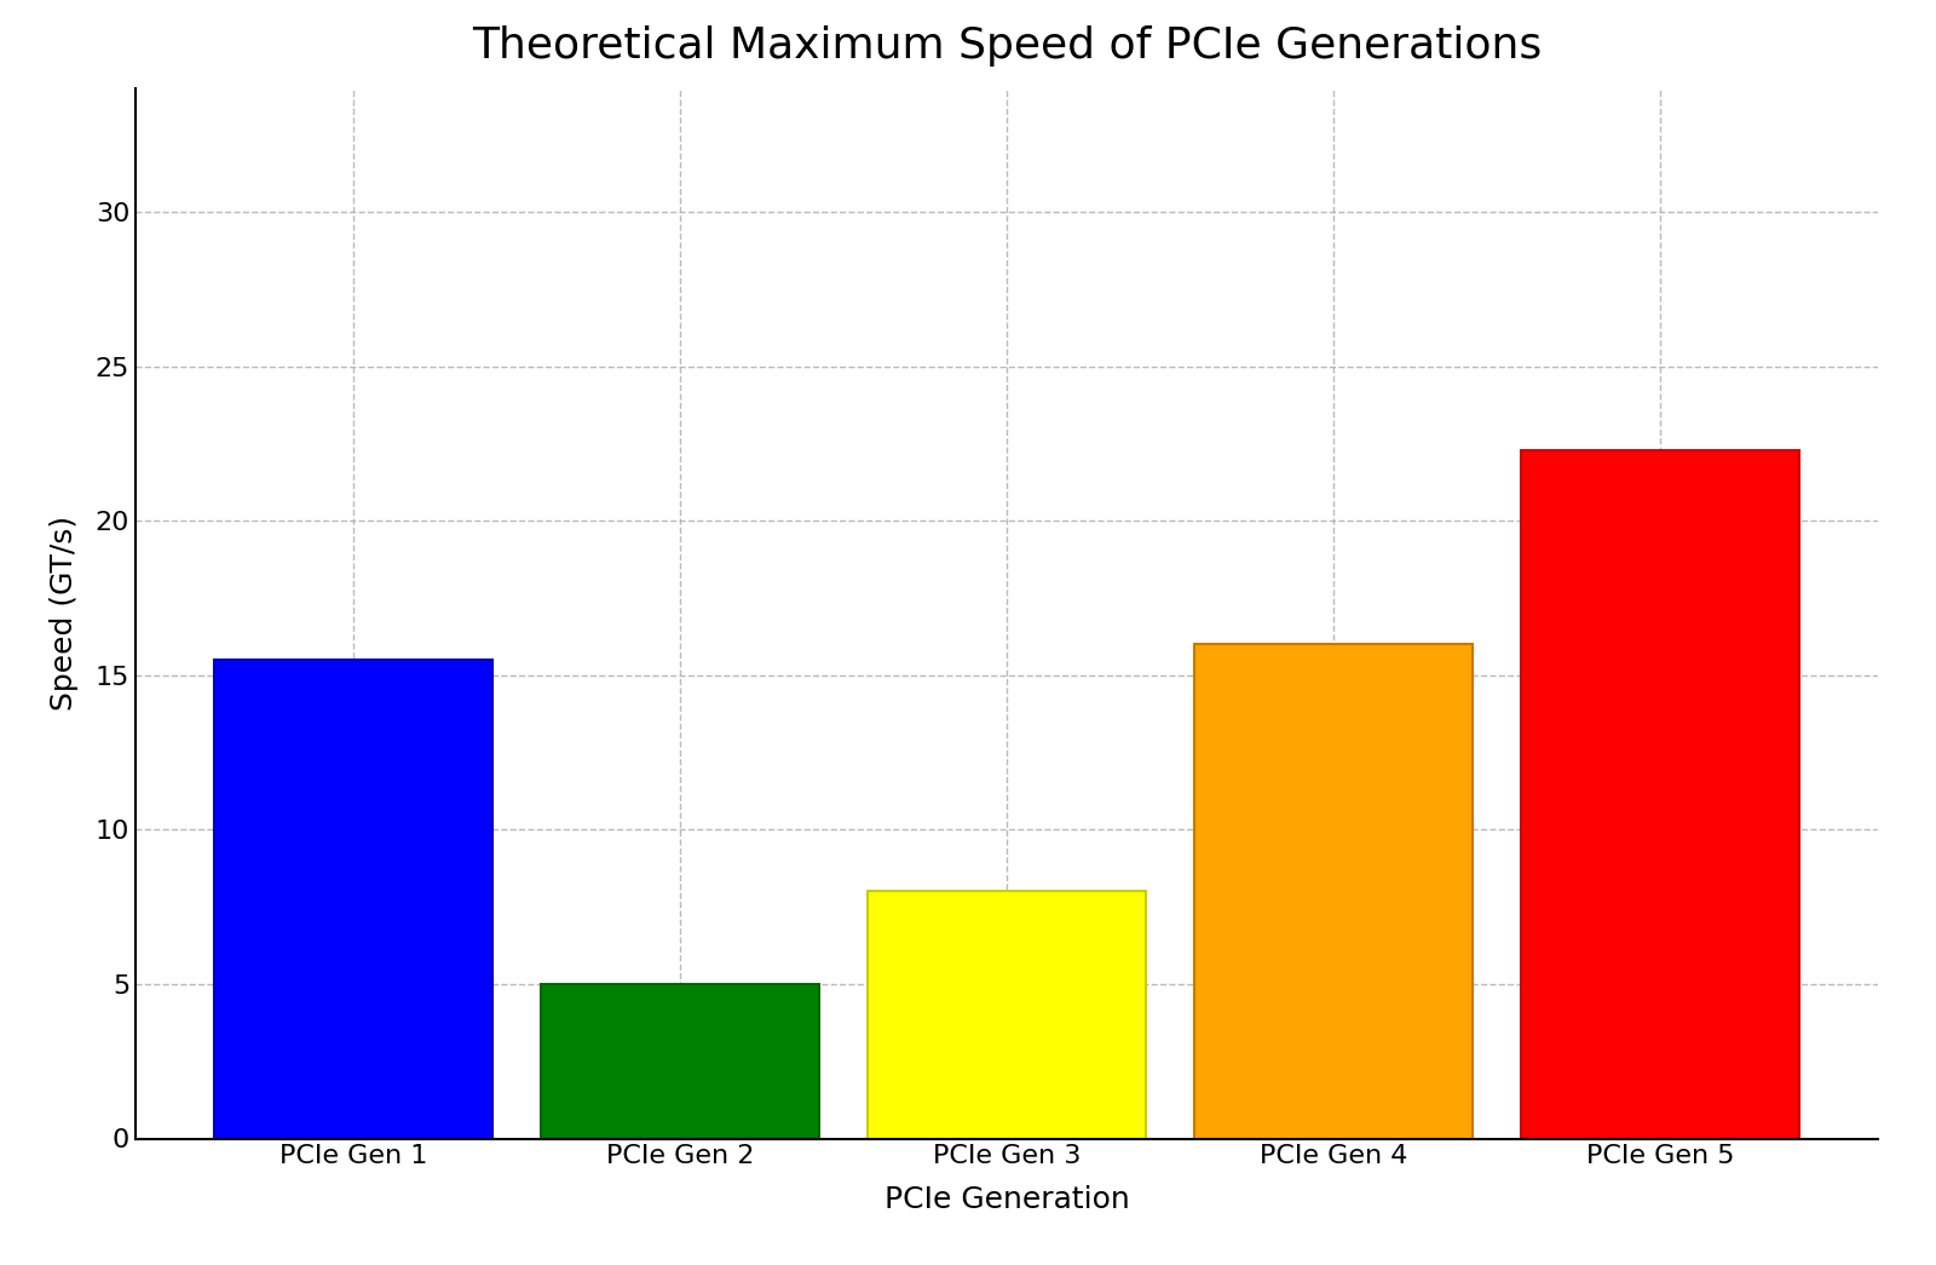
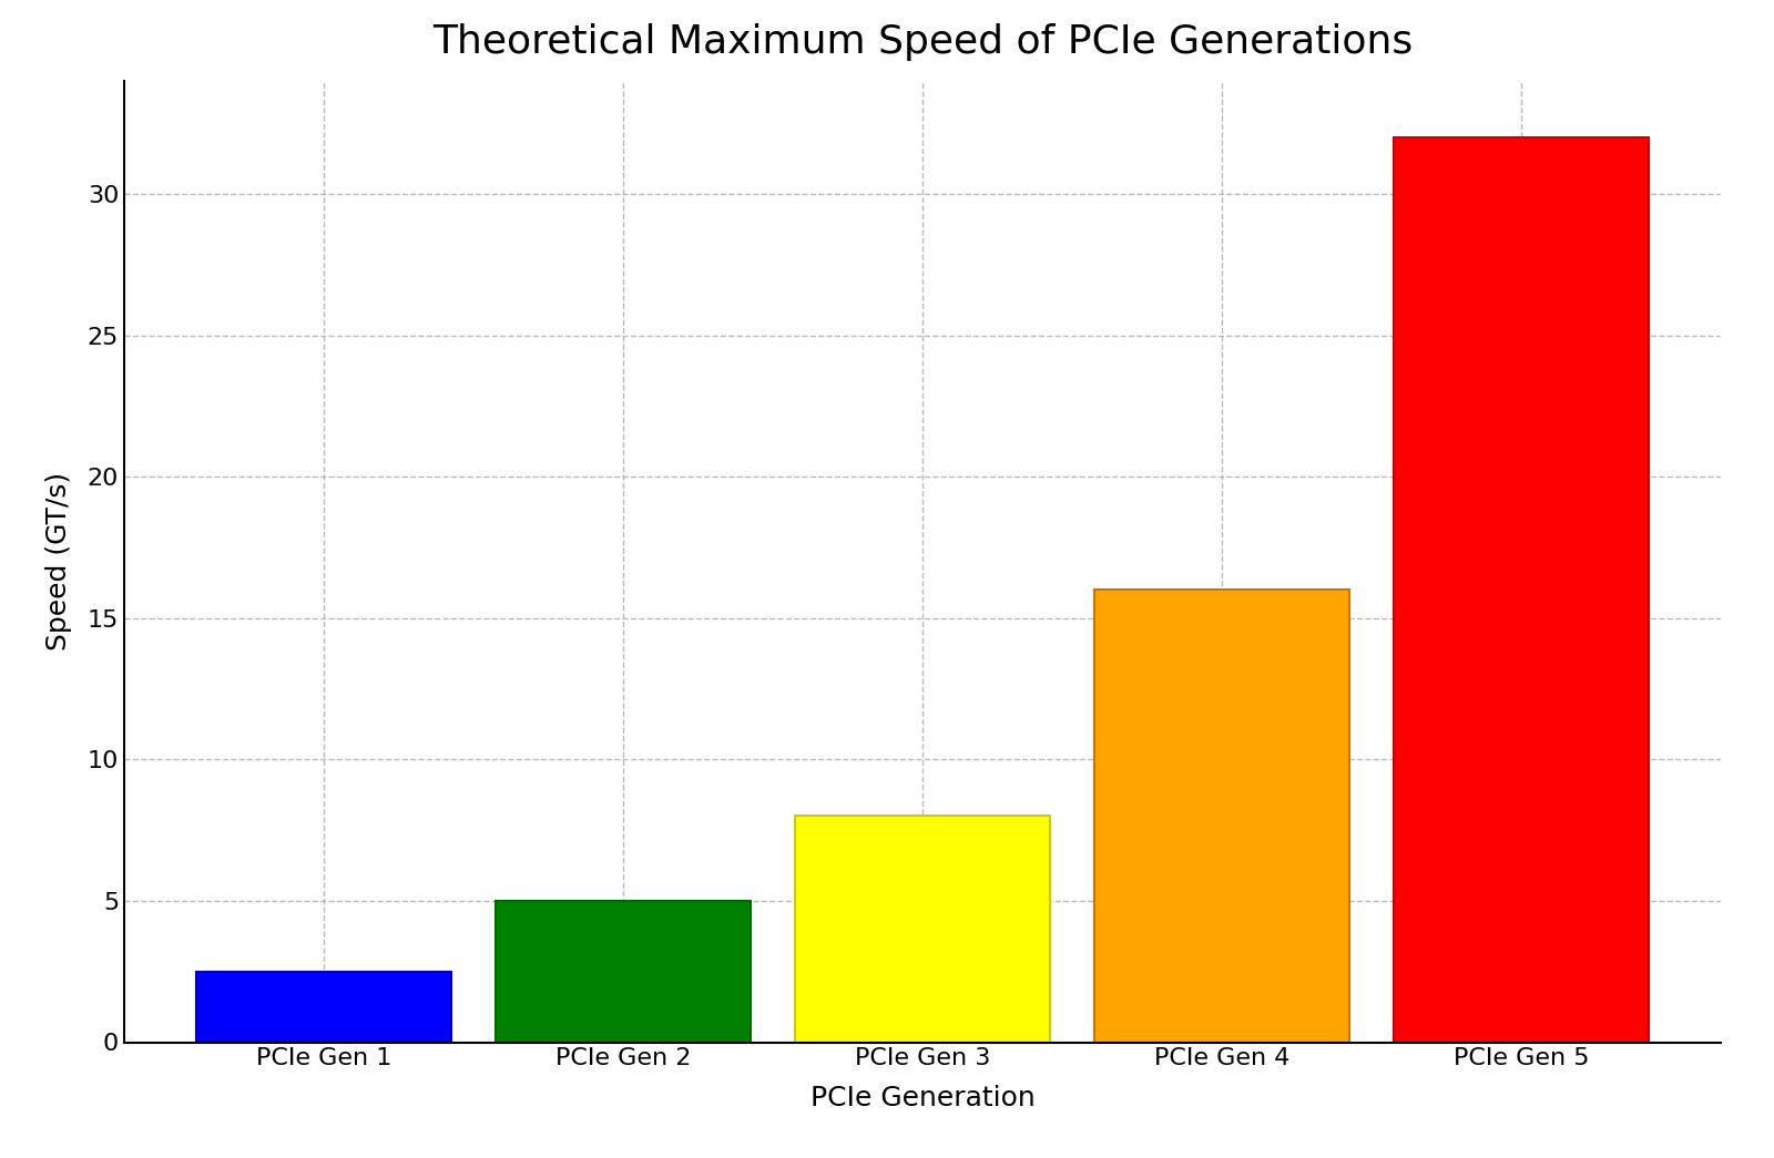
PCIe Gen 1: 15.5 -> 2.5
PCIe Gen 5: 22.3 -> 32.0
